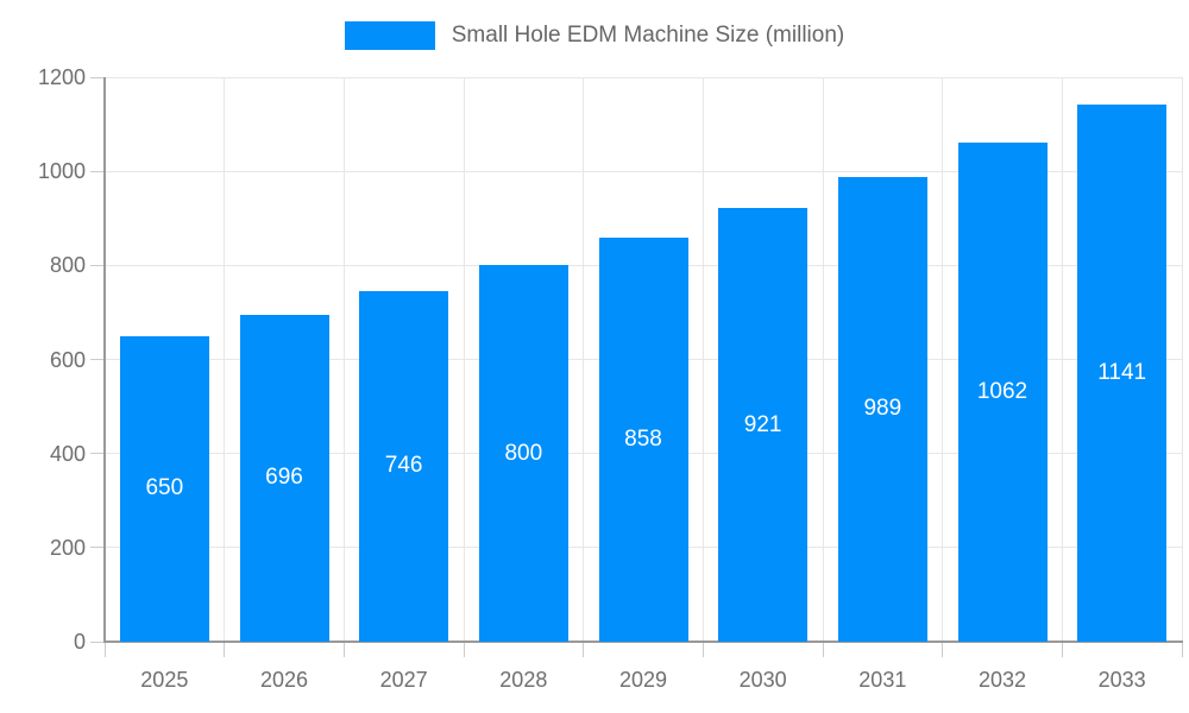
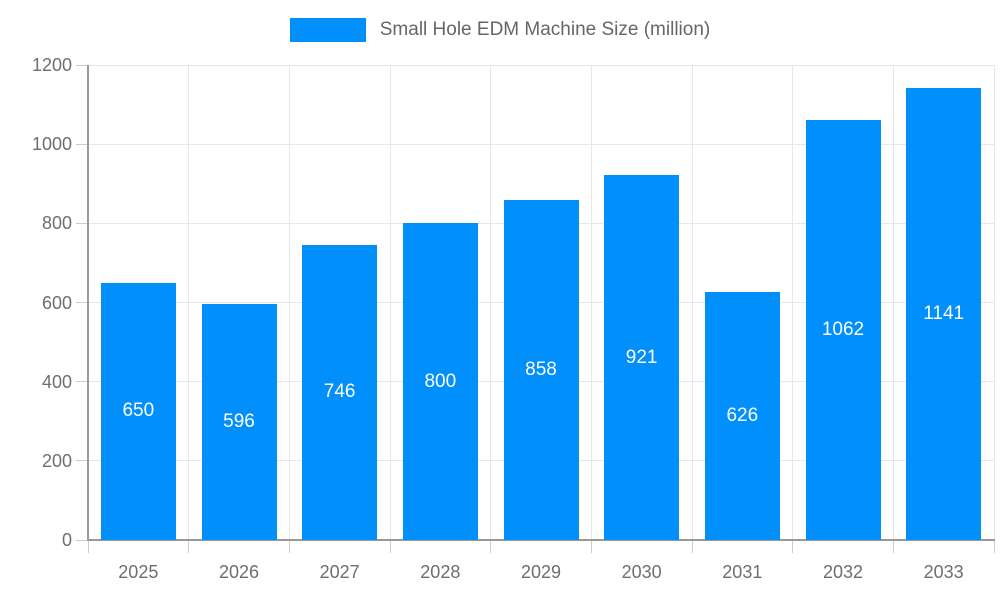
2026: 696 -> 596
2031: 989 -> 626
